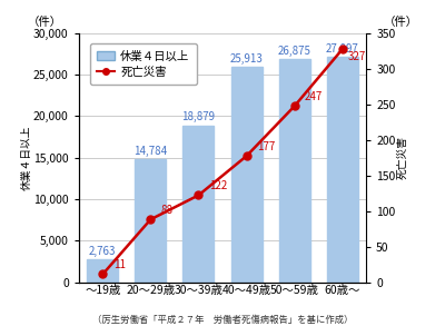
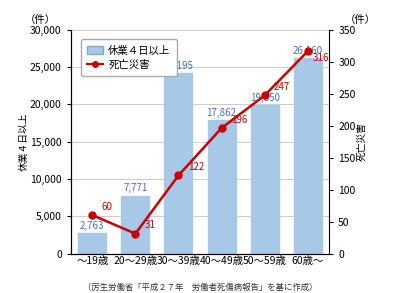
死亡災害/～19歳: 11 -> 60
休業４日以上/20～29歳: 14,784 -> 7,771
死亡災害/20～29歳: 88 -> 31
休業４日以上/30～39歳: 18,879 -> 24,195
休業４日以上/40～49歳: 25,913 -> 17,862
死亡災害/40～49歳: 177 -> 196
休業４日以上/50～59歳: 26,875 -> 19,850
休業４日以上/60歳～: 27,097 -> 26,160
死亡災害/60歳～: 327 -> 316
